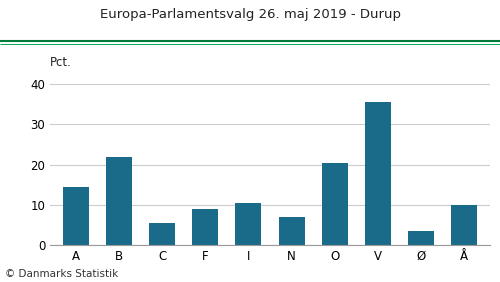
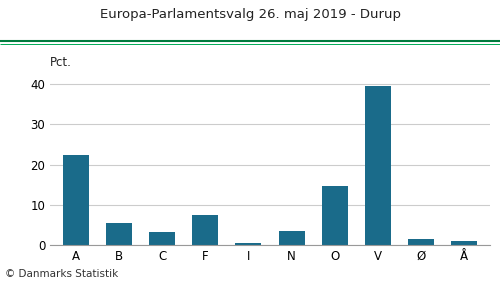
A: 14.5 -> 22.5
B: 22.0 -> 5.6
C: 5.5 -> 3.4
F: 9.0 -> 7.5
I: 10.5 -> 0.5
N: 7.0 -> 3.5
O: 20.5 -> 14.7
V: 35.5 -> 39.5
Ø: 3.5 -> 1.5
Å: 10.0 -> 1.2
